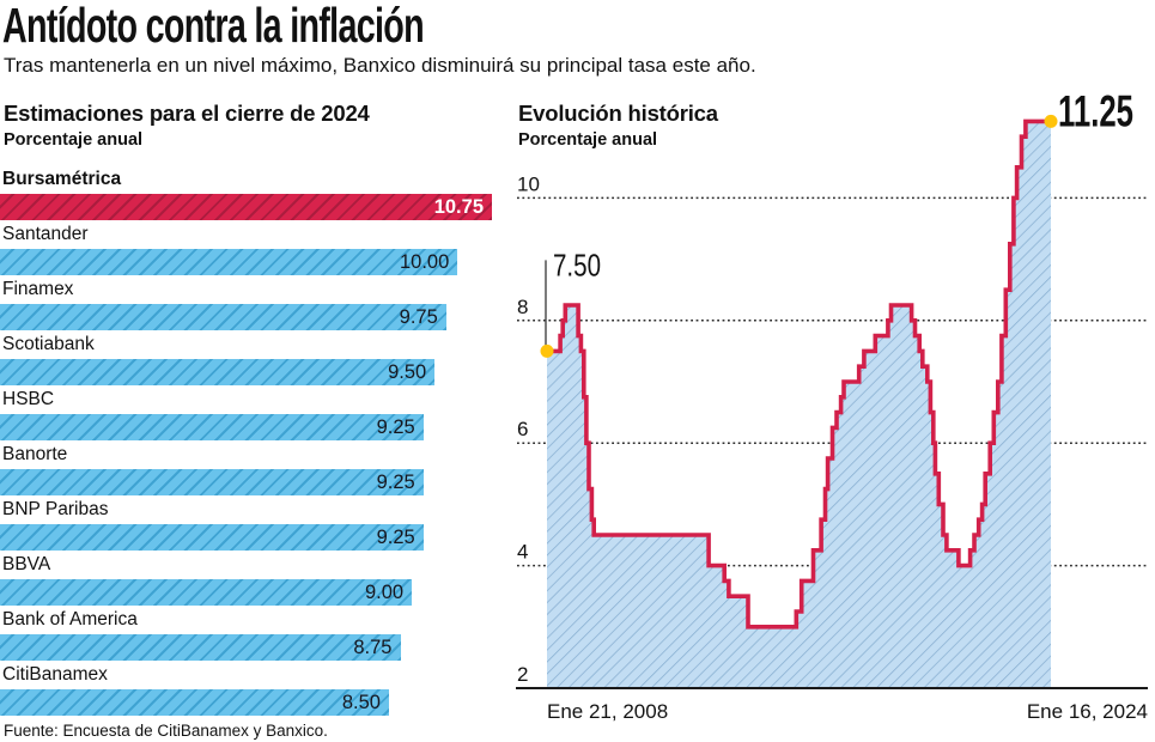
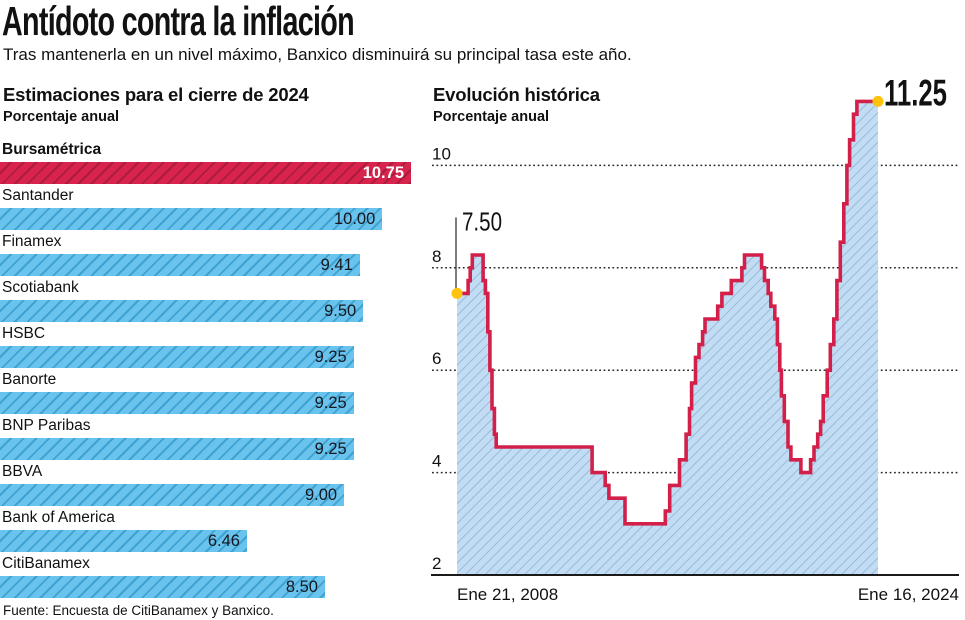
Estimaciones para el cierre de 2024/Finamex: 9.75 -> 9.41
Estimaciones para el cierre de 2024/Bank of America: 8.75 -> 6.46
